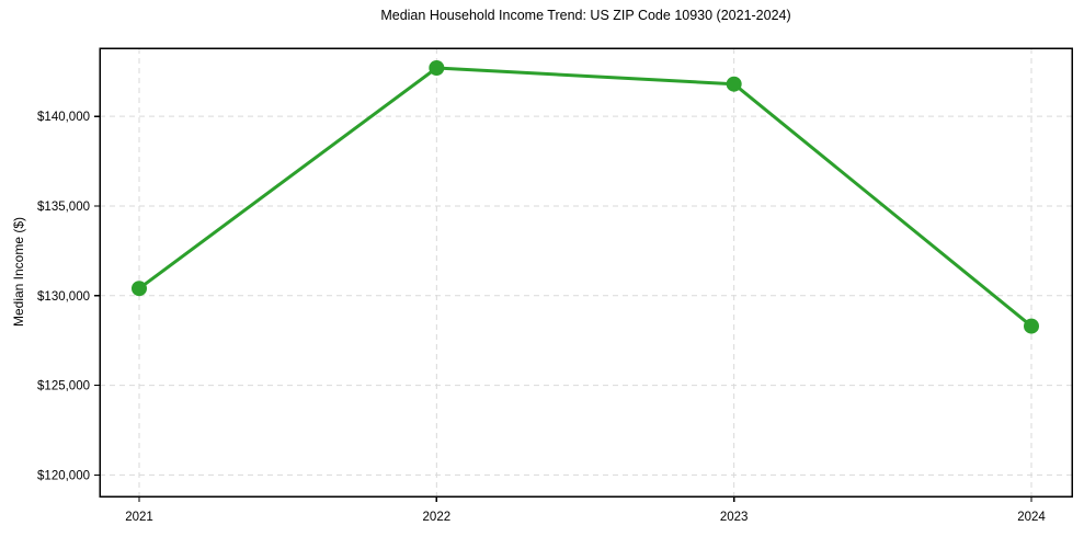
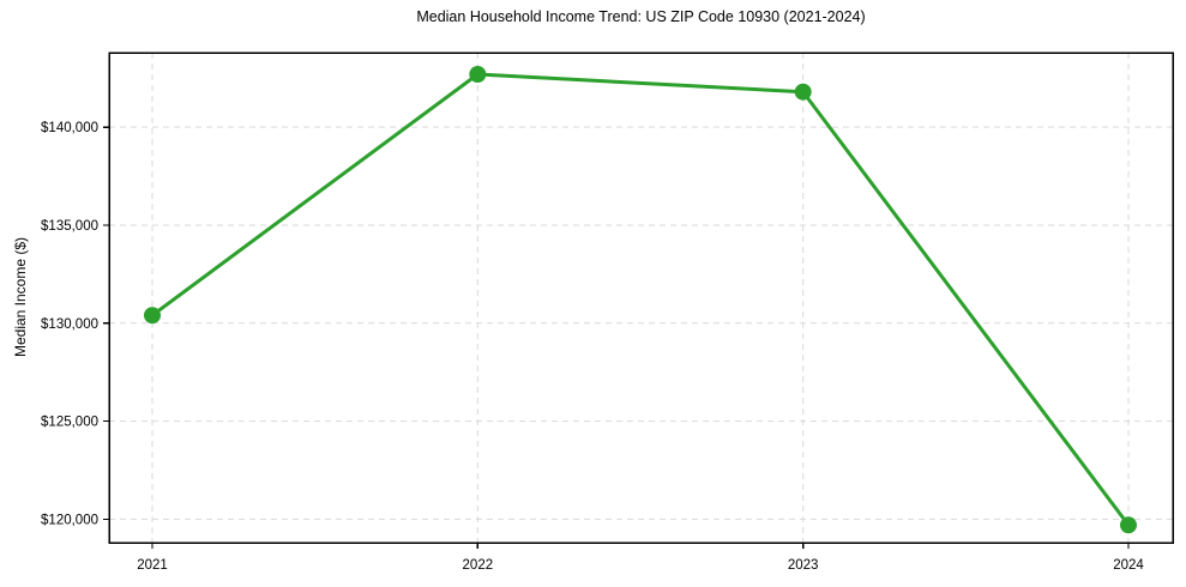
2024: $128300 -> $119700
